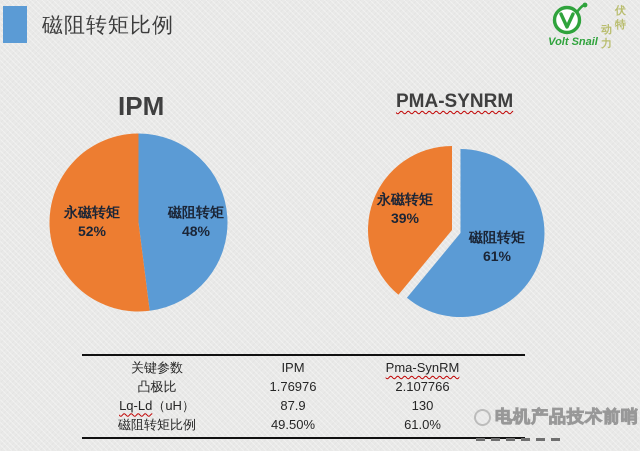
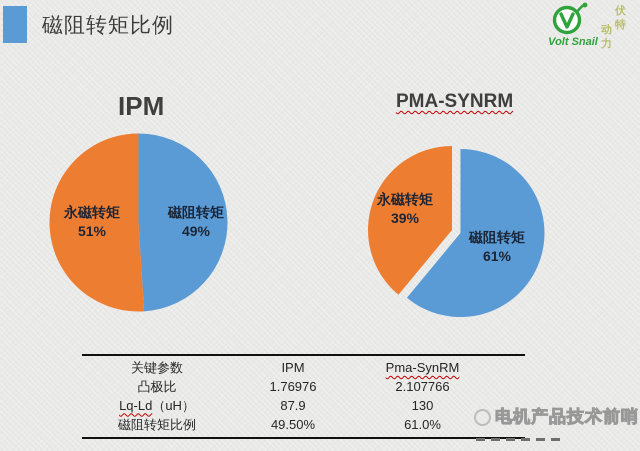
IPM/磁阻转矩: 48% -> 49%
IPM/永磁转矩: 52% -> 51%
